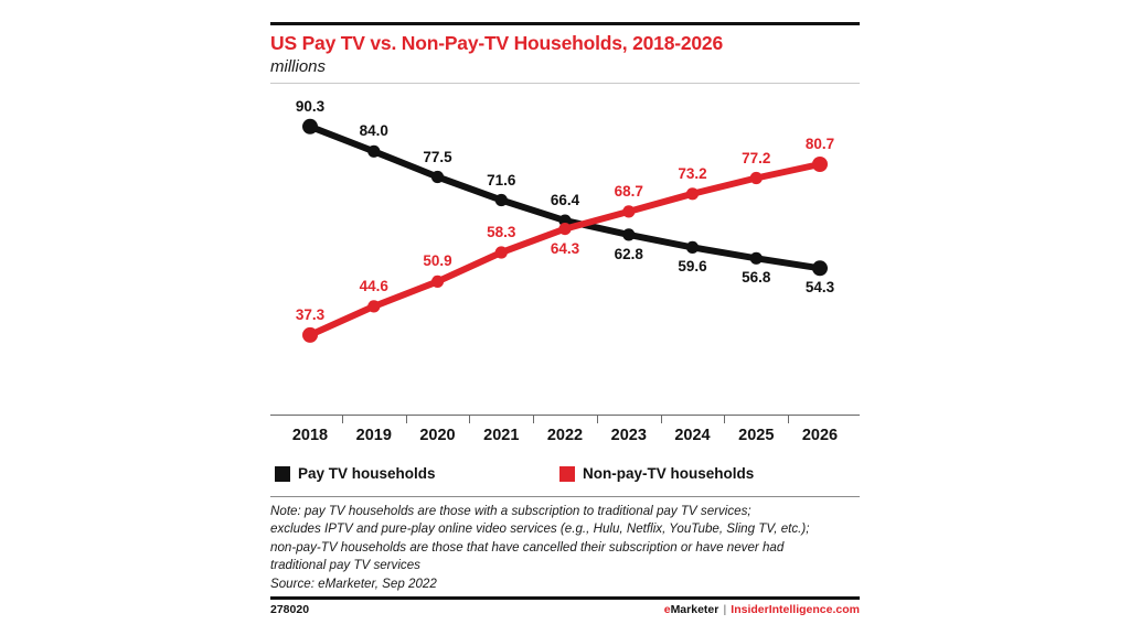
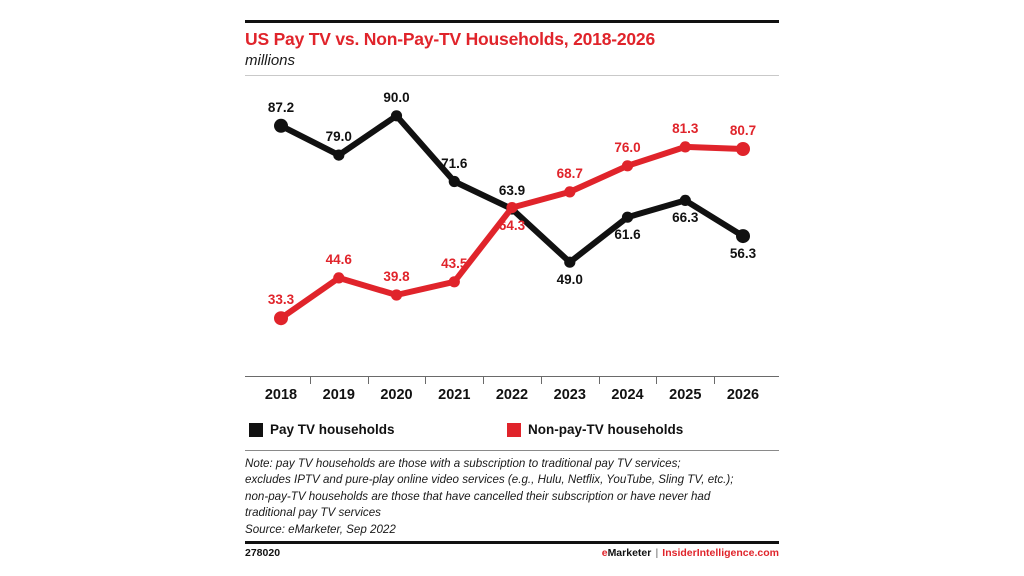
Pay TV households/2018: 90.3 -> 87.2
Non-pay-TV households/2018: 37.3 -> 33.3
Pay TV households/2019: 84.0 -> 79.0
Pay TV households/2020: 77.5 -> 90.0
Non-pay-TV households/2020: 50.9 -> 39.8
Non-pay-TV households/2021: 58.3 -> 43.5
Pay TV households/2022: 66.4 -> 63.9
Pay TV households/2023: 62.8 -> 49.0
Pay TV households/2024: 59.6 -> 61.6
Non-pay-TV households/2024: 73.2 -> 76.0
Pay TV households/2025: 56.8 -> 66.3
Non-pay-TV households/2025: 77.2 -> 81.3
Pay TV households/2026: 54.3 -> 56.3
